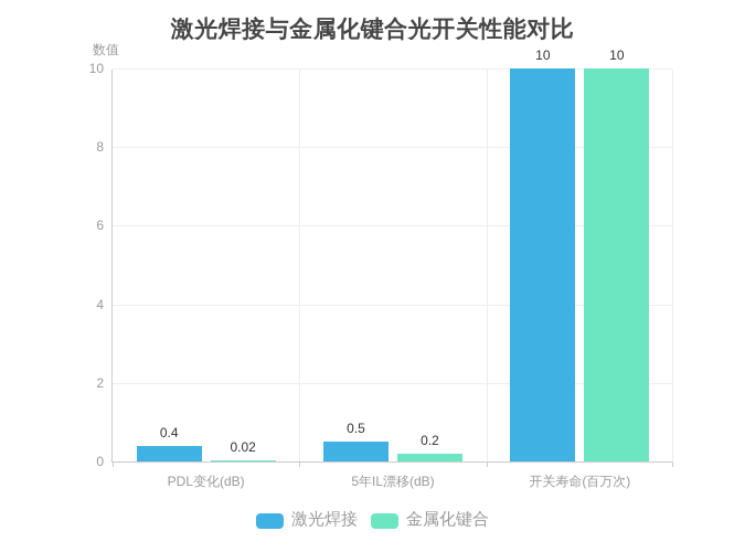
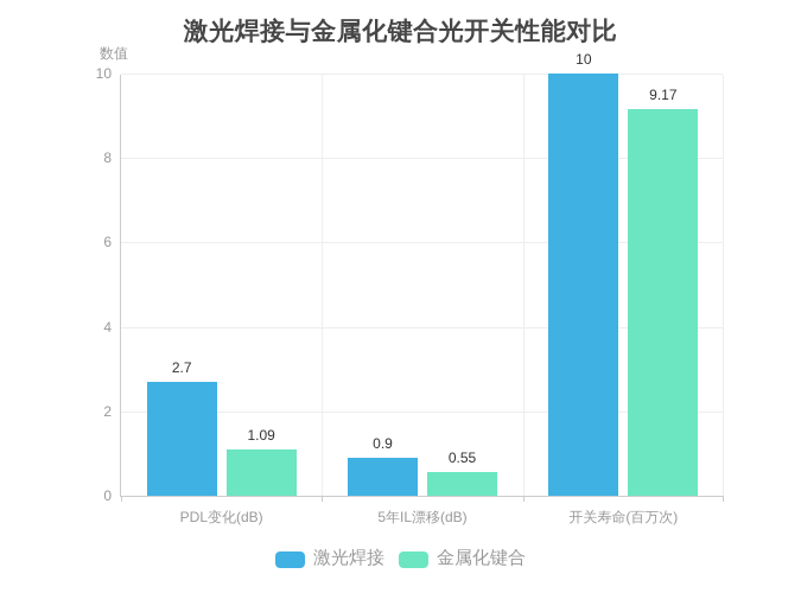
激光焊接/PDL变化(dB): 0.4 -> 2.7
金属化键合/PDL变化(dB): 0.02 -> 1.09
激光焊接/5年IL漂移(dB): 0.5 -> 0.9
金属化键合/5年IL漂移(dB): 0.2 -> 0.55
金属化键合/开关寿命(百万次): 10 -> 9.17
